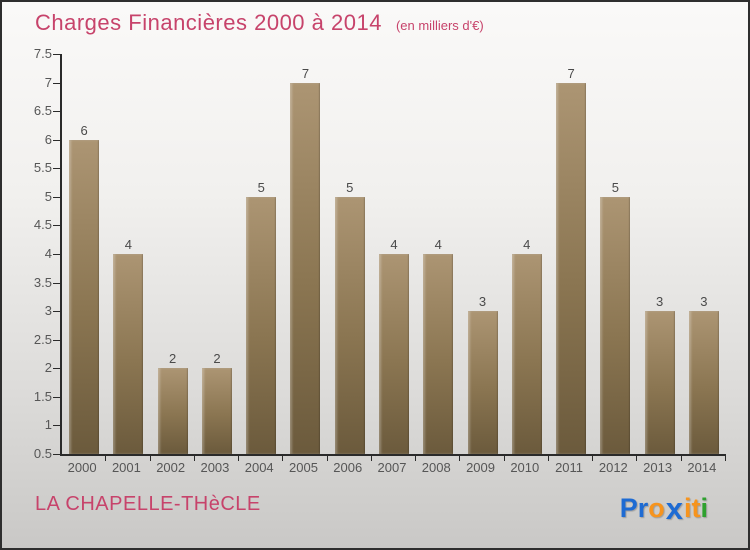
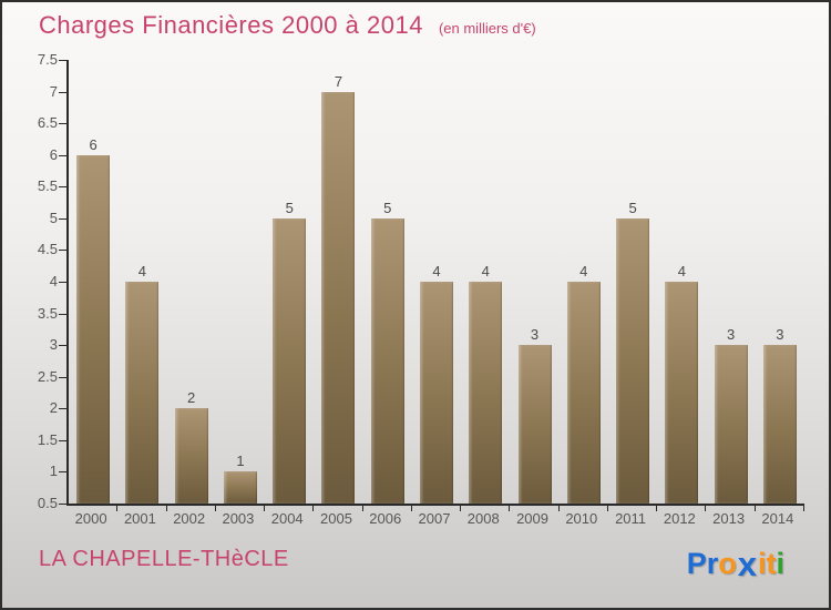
2003: 2 -> 1
2011: 7 -> 5
2012: 5 -> 4
